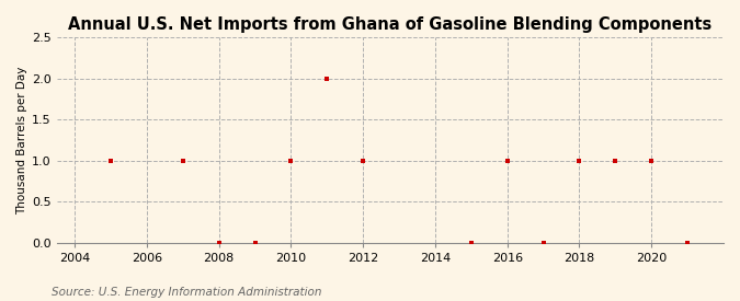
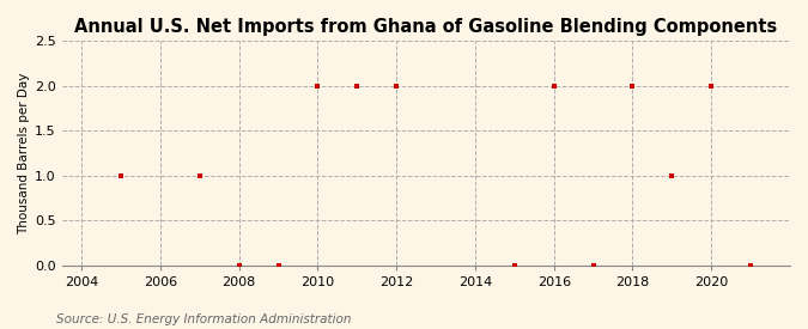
2010: 1 -> 2
2012: 1 -> 2
2016: 1 -> 2
2018: 1 -> 2
2020: 1 -> 2
